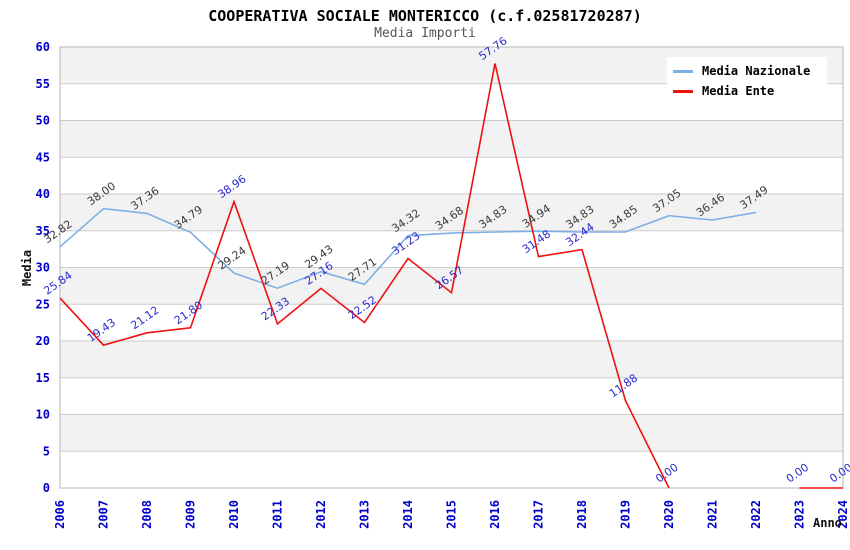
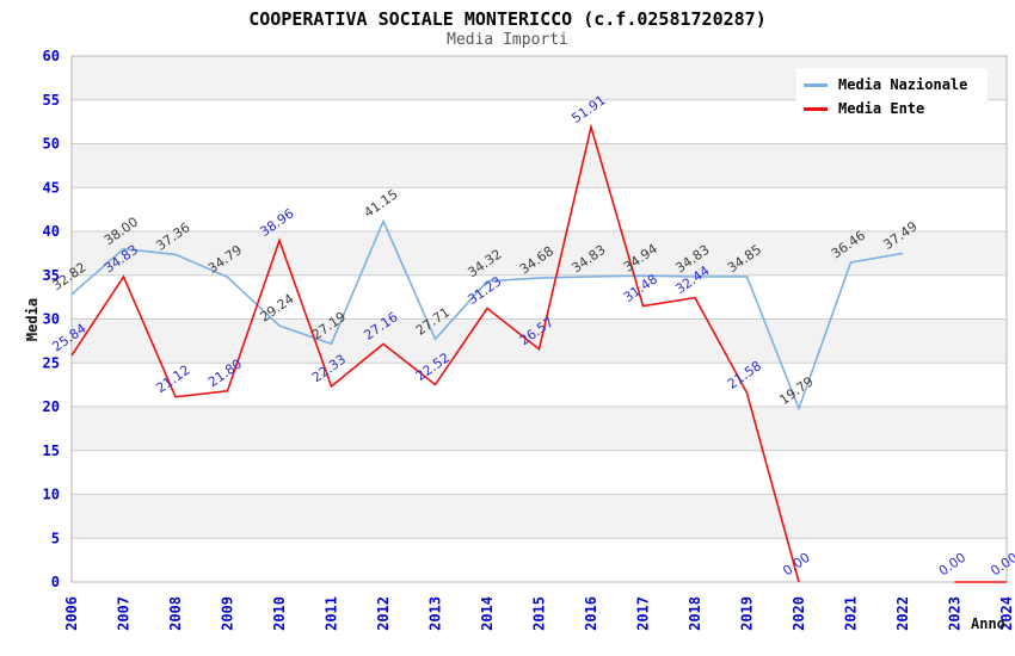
Media Ente/2007: 19.43 -> 34.83
Media Nazionale/2012: 29.43 -> 41.15
Media Ente/2016: 57.76 -> 51.91
Media Ente/2019: 11.88 -> 21.58
Media Nazionale/2020: 37.05 -> 19.79
